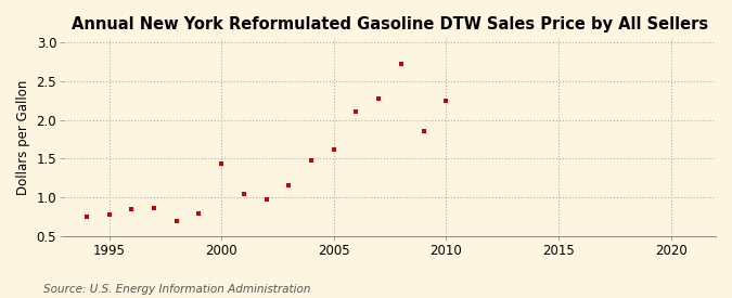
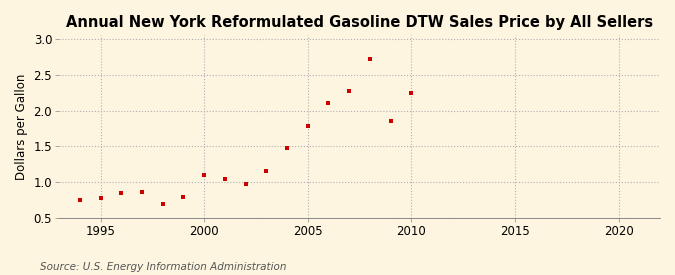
2000: 1.44 -> 1.10
2005: 1.62 -> 1.79
